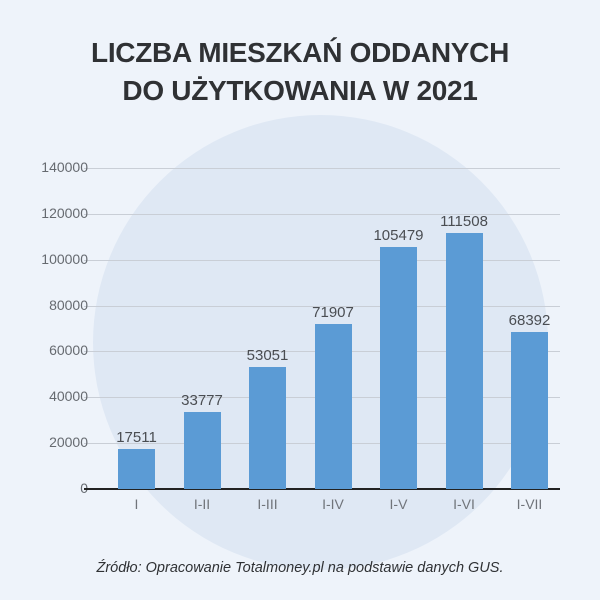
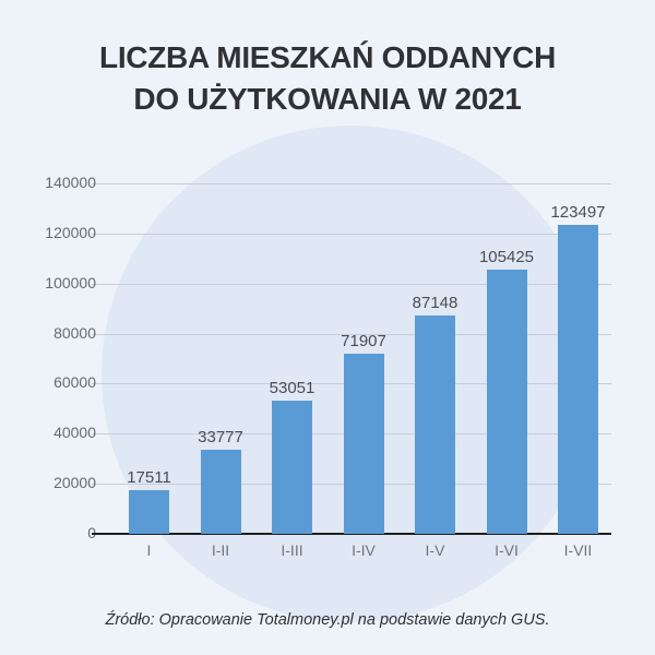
I-V: 105479 -> 87148
I-VI: 111508 -> 105425
I-VII: 68392 -> 123497
